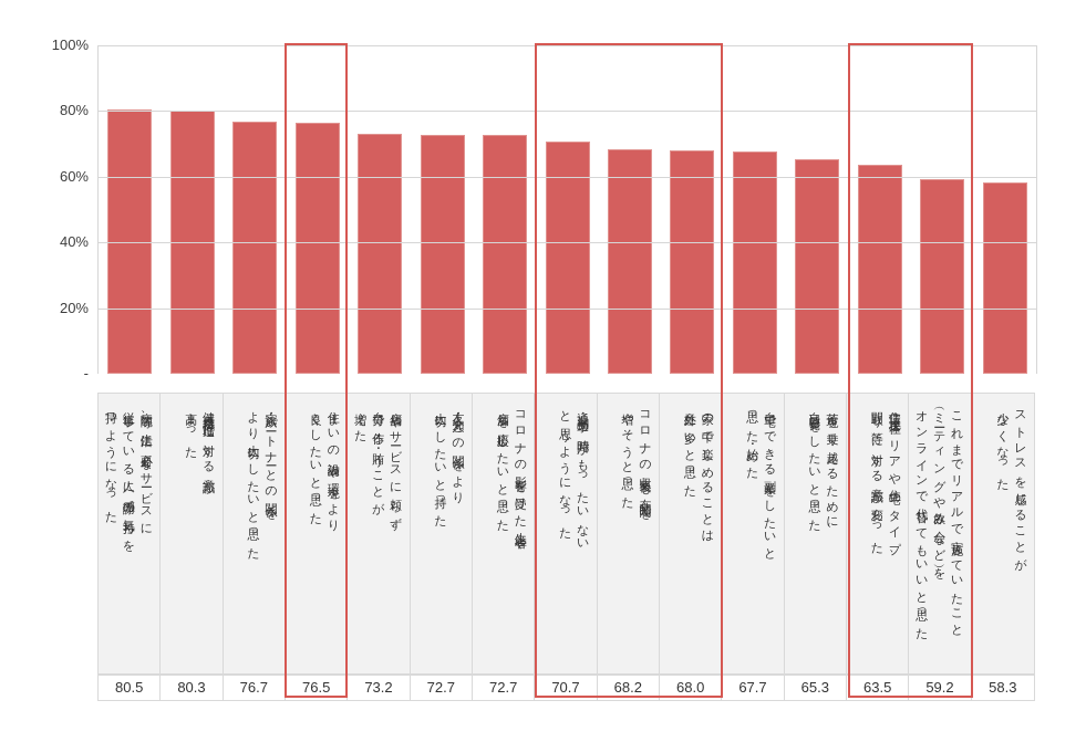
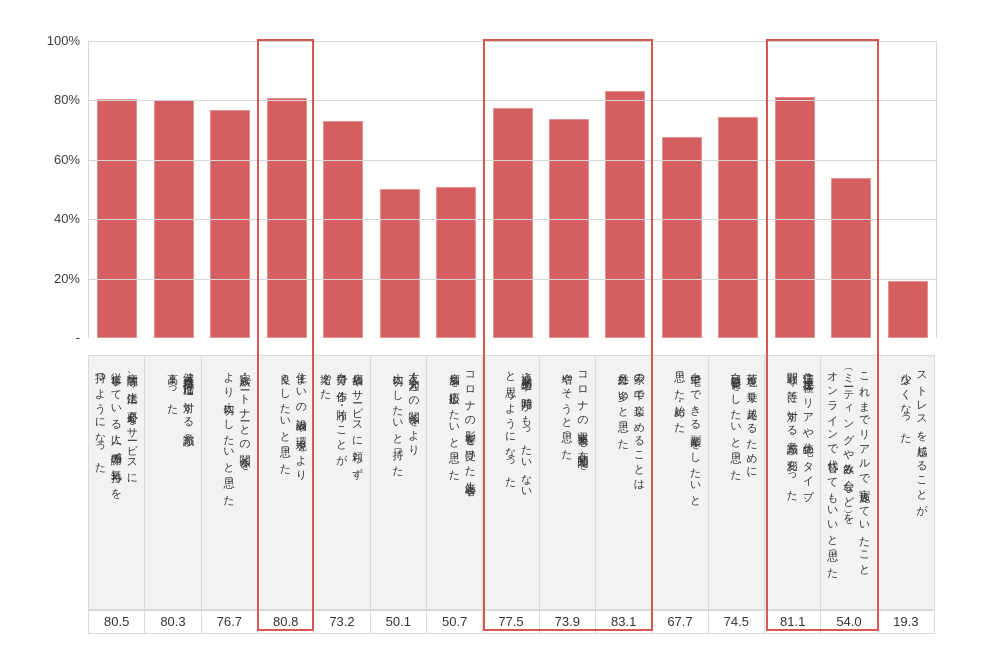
住まいの設備や環境をより 良くしたいと思った: 76.5 -> 80.8
友人・知人との関係をより 大切にしたいと持った: 72.7 -> 50.1
コロナの影響を受けた生産者や 店舗を応援したいと思った: 72.7 -> 50.7
通勤・通学の時間がもったいない と思うようになった: 70.7 -> 77.5
コロナの収束後も在宅時間を 増やそうと思った: 68.2 -> 73.9
家の中で楽しめることは 意外に多いと思った: 68.0 -> 83.1
苦境を乗り越えるために、 自己啓発をしたいと思った: 65.3 -> 74.5
住環境（居住エリアや住宅のタイプ、 間取り等）に対する意識が変わった: 63.5 -> 81.1
これまでリアルで実施していたこと （ミーティングや飲み会など）を オンラインで代替してもいいと思った: 59.2 -> 54.0
ストレスを感じることが 少なくなった: 58.3 -> 19.3
